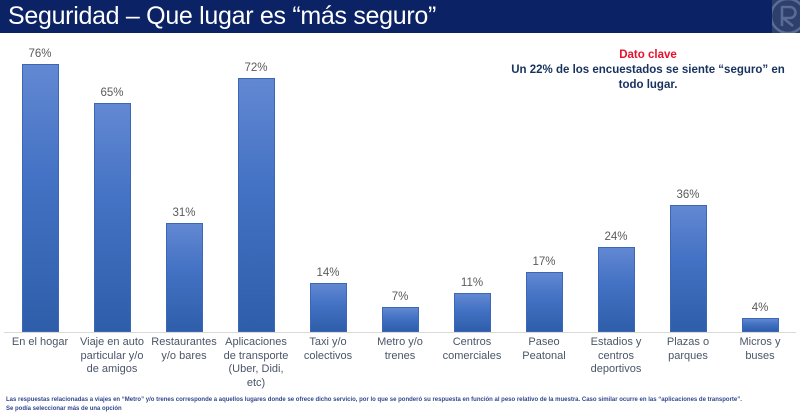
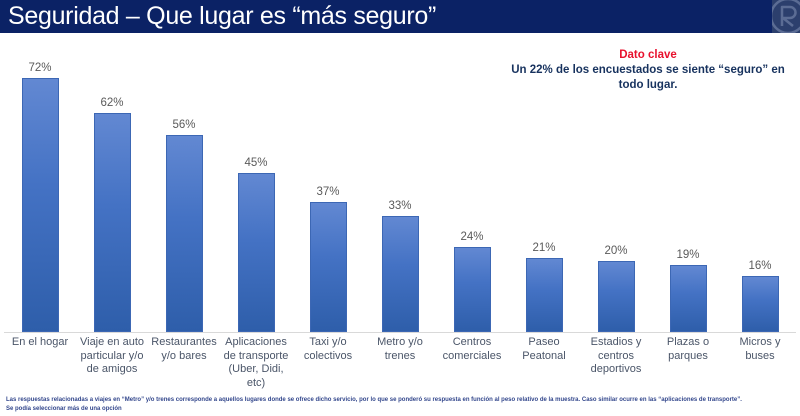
En el hogar: 76% -> 72%
Viaje en auto particular y/o de amigos: 65% -> 62%
Restaurantes y/o bares: 31% -> 56%
Aplicaciones de transporte (Uber, Didi, etc): 72% -> 45%
Taxi y/o colectivos: 14% -> 37%
Metro y/o trenes: 7% -> 33%
Centros comerciales: 11% -> 24%
Paseo Peatonal: 17% -> 21%
Estadios y centros deportivos: 24% -> 20%
Plazas o parques: 36% -> 19%
Micros y buses: 4% -> 16%
